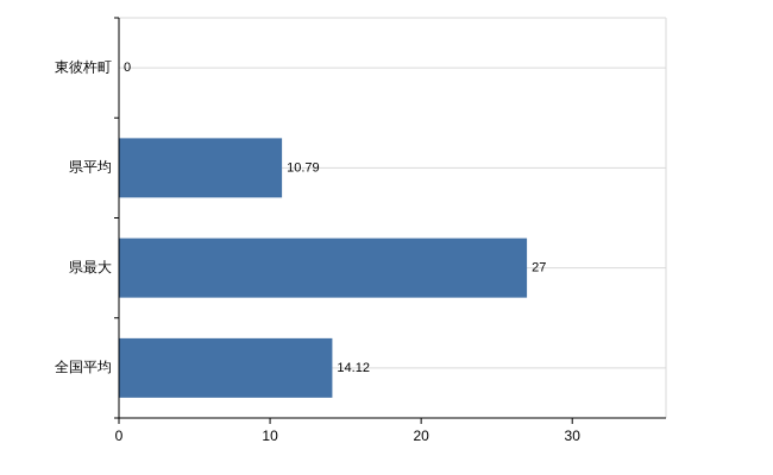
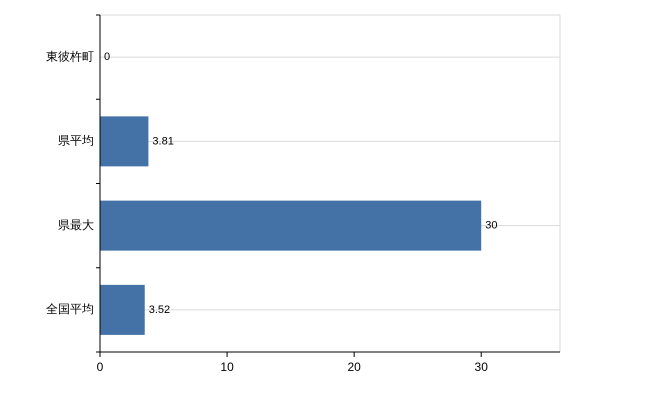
県平均: 10.79 -> 3.81
県最大: 27 -> 30
全国平均: 14.12 -> 3.52
